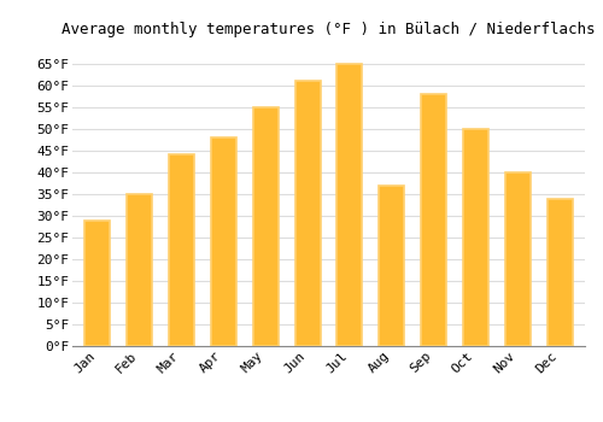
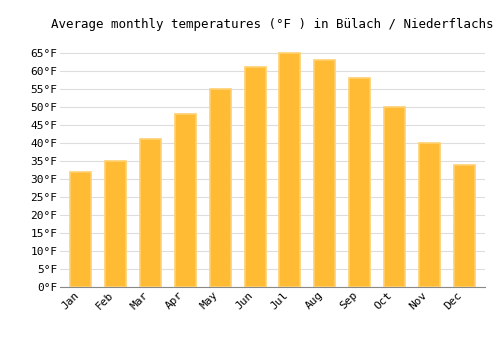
Jan: 29°F -> 32°F
Mar: 44°F -> 41°F
Aug: 37°F -> 63°F
